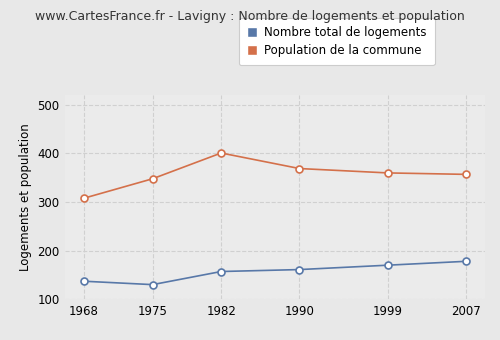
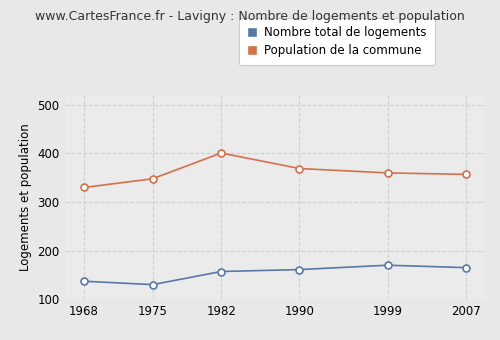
Population de la commune/1968: 308 -> 330
Nombre total de logements/2007: 178 -> 165
